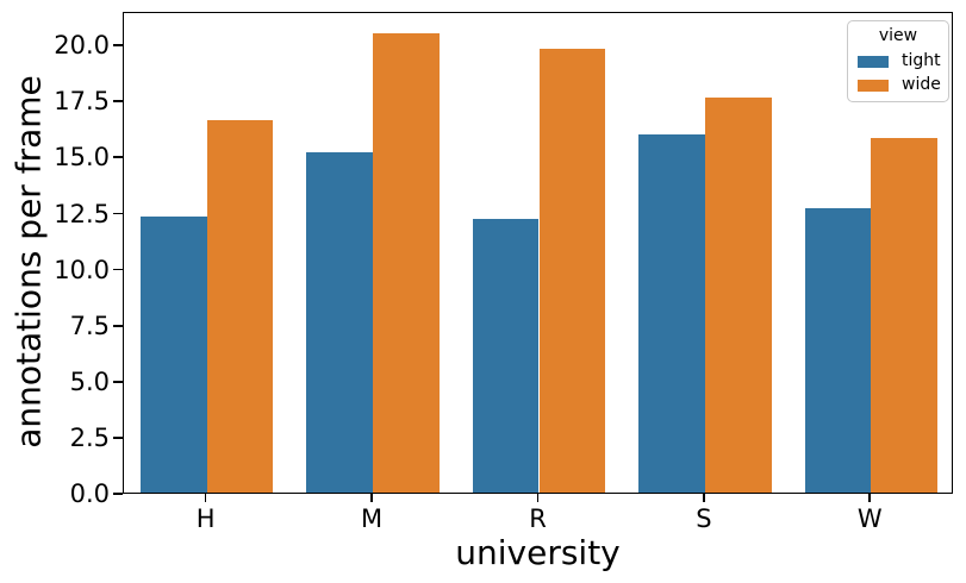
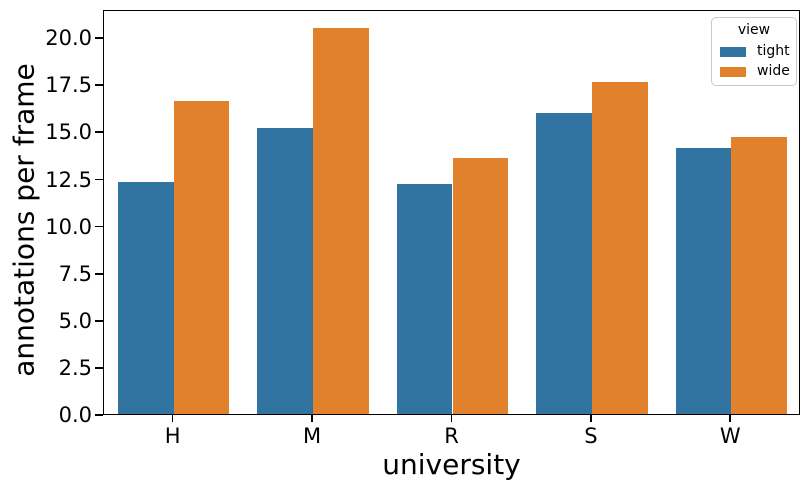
wide/R: 19.8 -> 13.6
tight/W: 12.7 -> 14.1
wide/W: 15.8 -> 14.7
